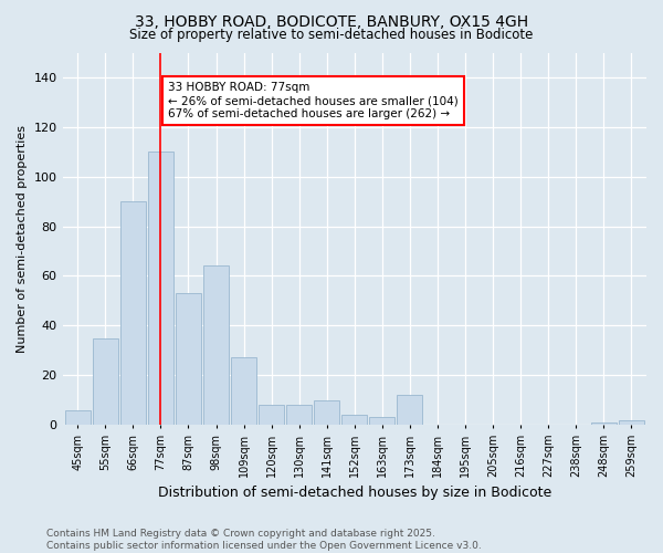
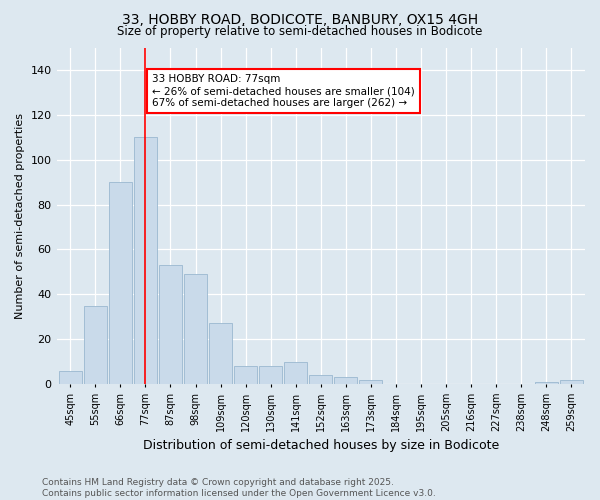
98sqm: 64 -> 49
173sqm: 12 -> 2
